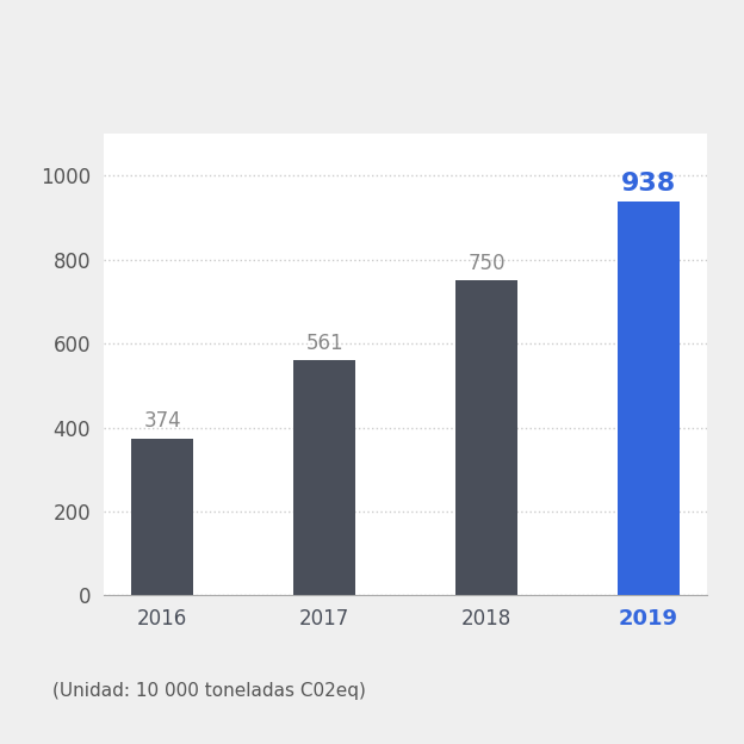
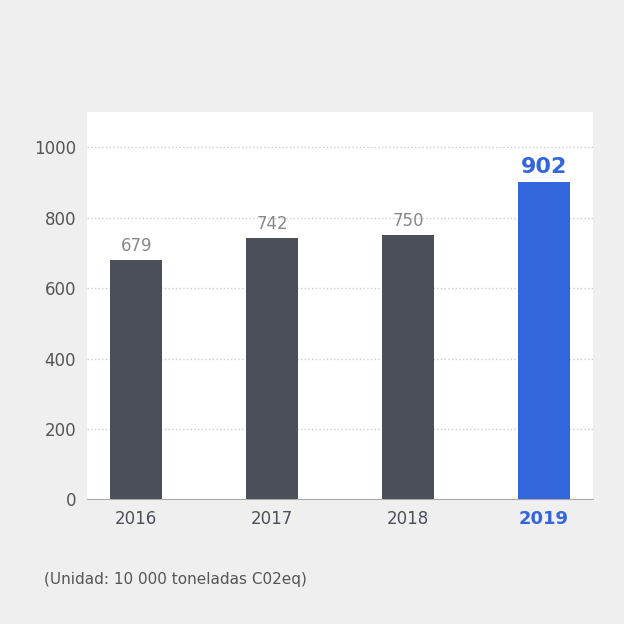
2016: 374 -> 679
2017: 561 -> 742
2019: 938 -> 902
